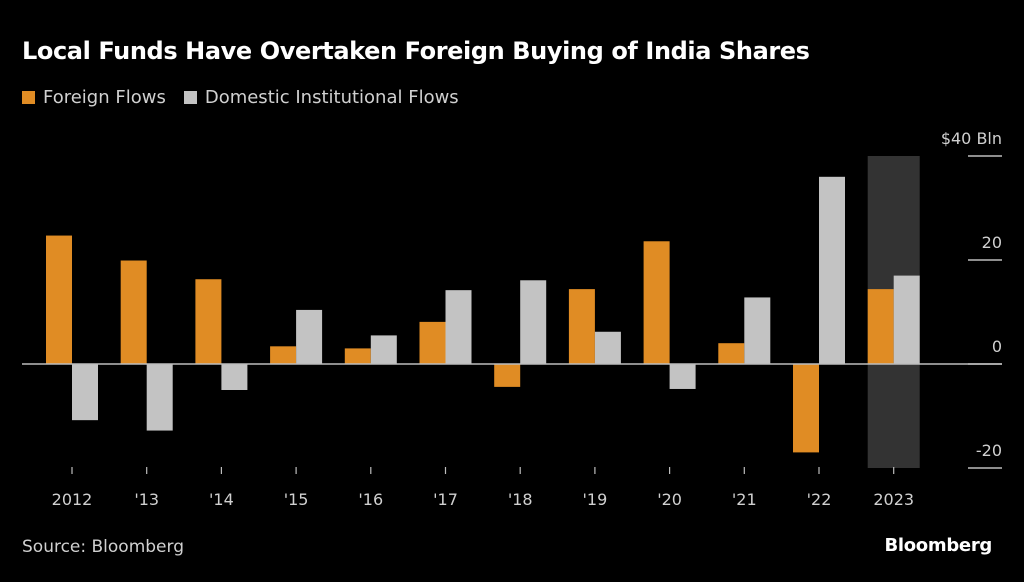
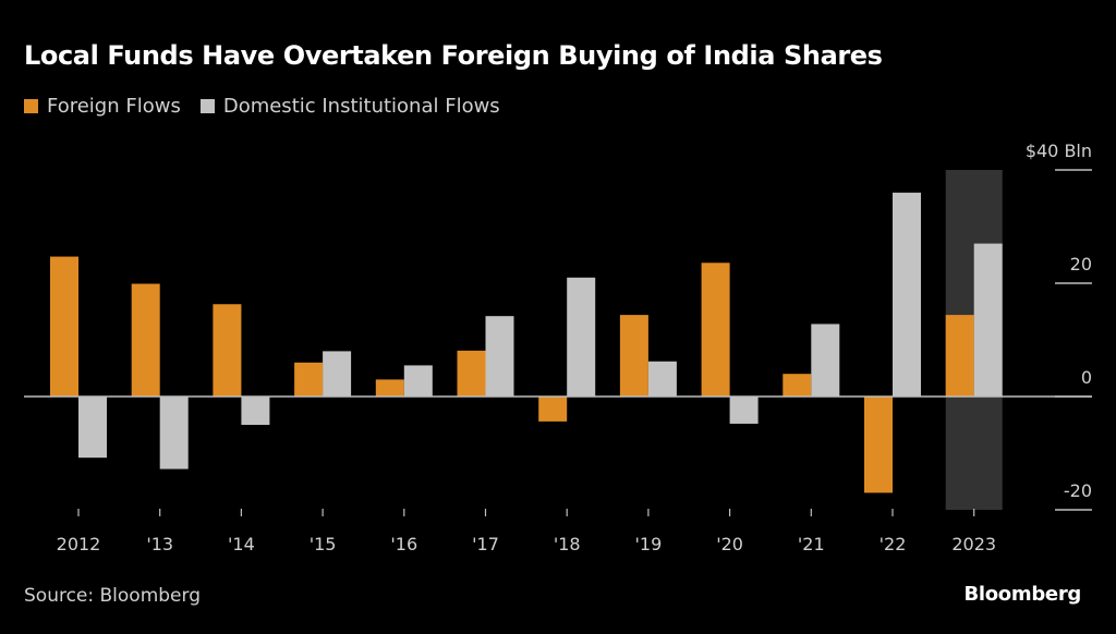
Foreign Flows/'15: 3 -> 6
Domestic Institutional Flows/'15: 10 -> 8
Domestic Institutional Flows/'18: 16 -> 21
Domestic Institutional Flows/2023: 17 -> 27
